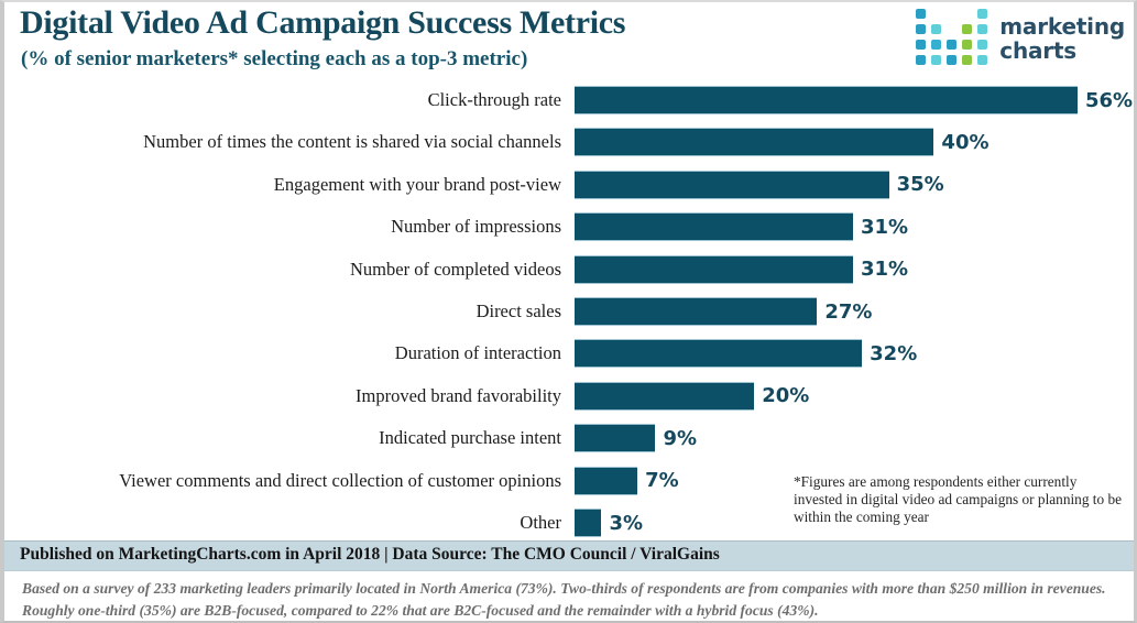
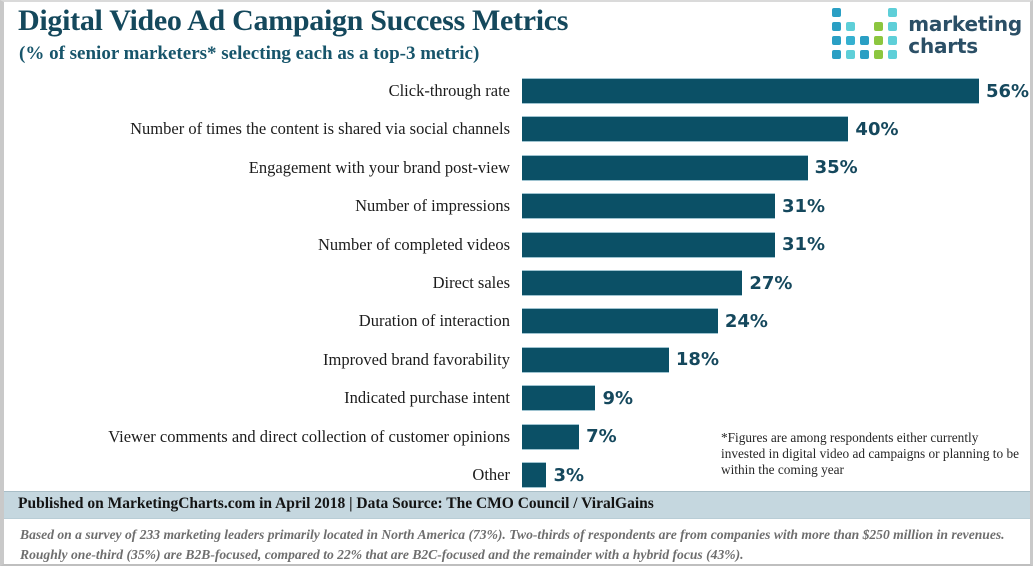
Duration of interaction: 32% -> 24%
Improved brand favorability: 20% -> 18%
